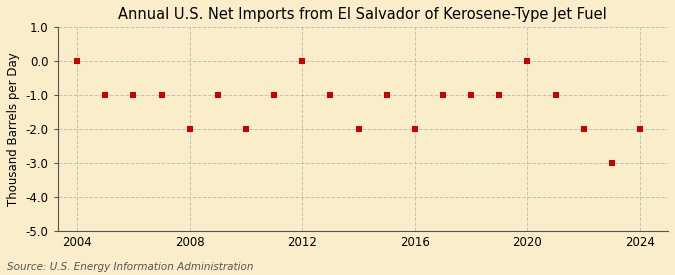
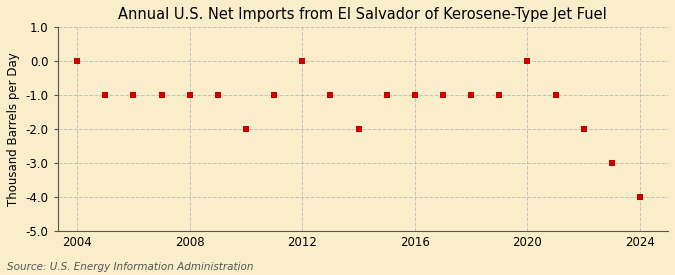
2008: -2 -> -1
2016: -2 -> -1
2024: -2 -> -4
